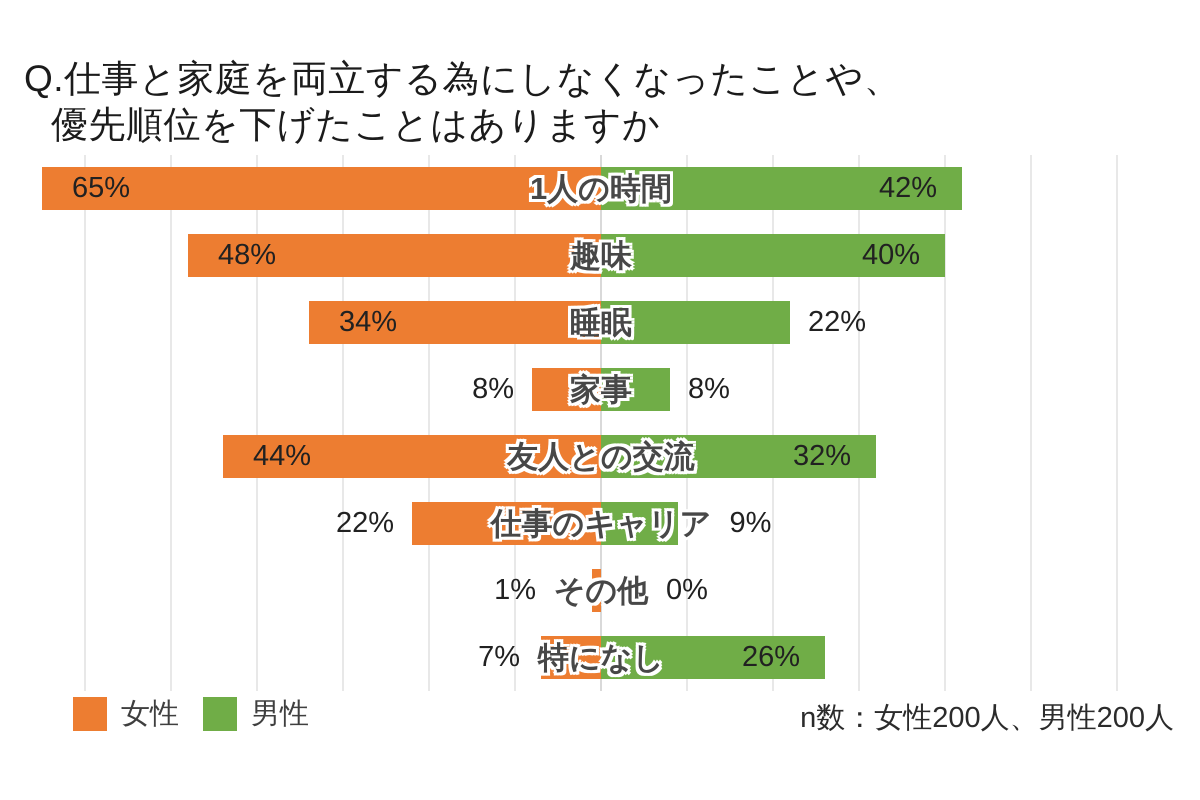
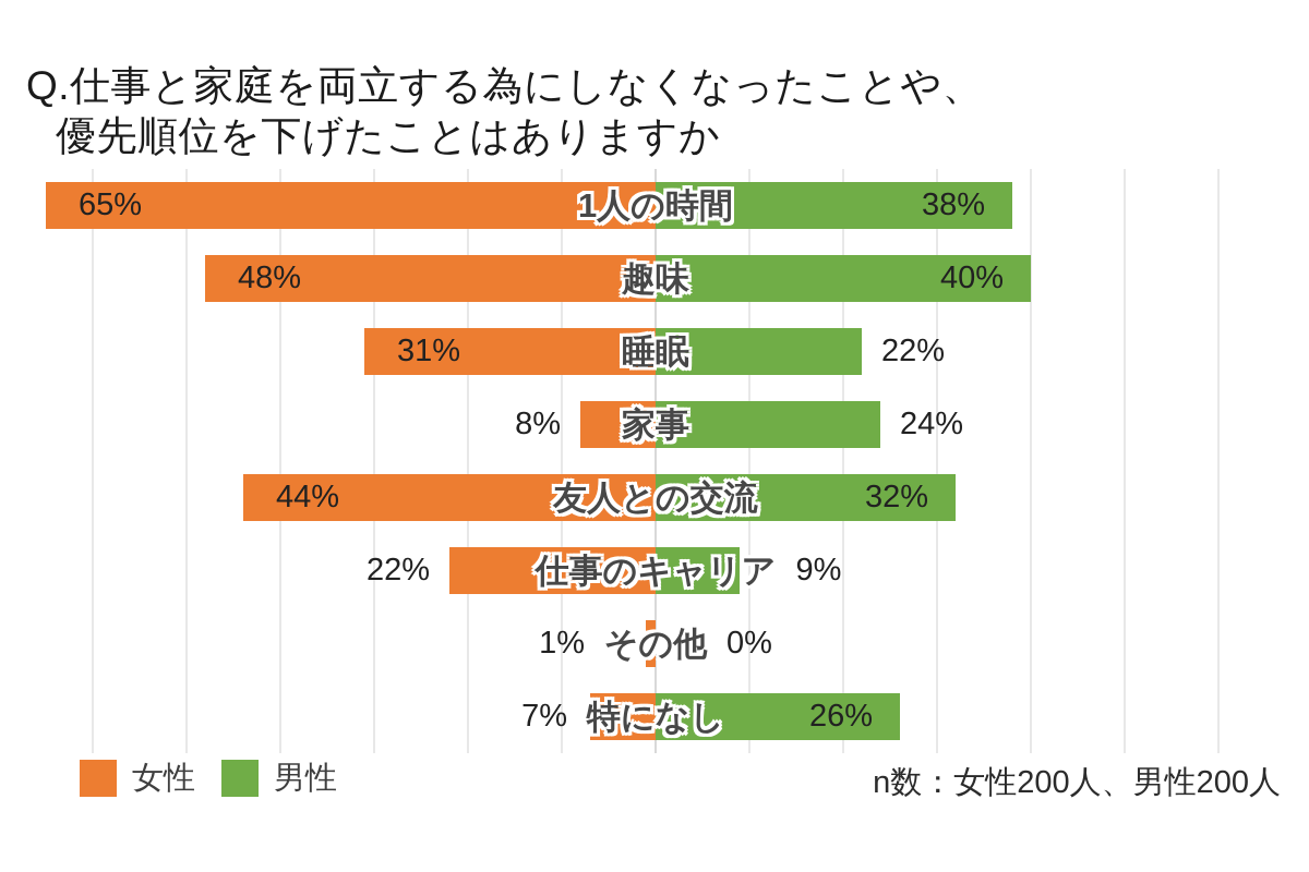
男性/1人の時間: 42% -> 38%
女性/睡眠: 34% -> 31%
男性/家事: 8% -> 24%
